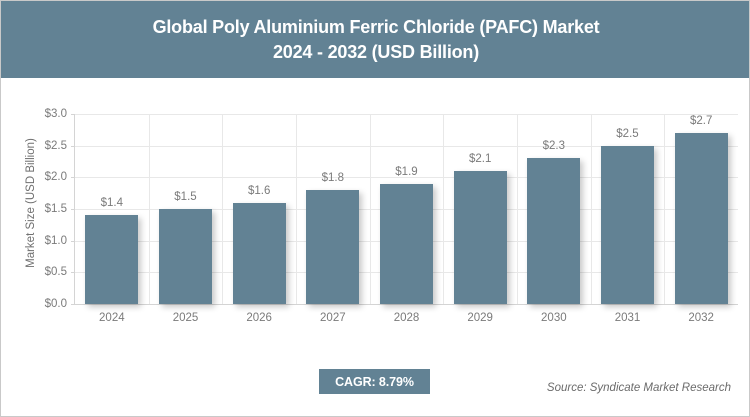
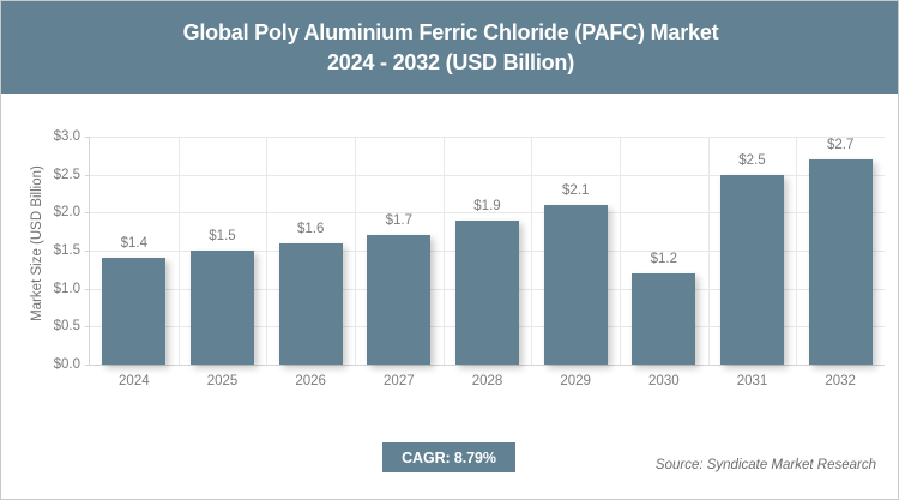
2027: $1.8 -> $1.7
2030: $2.3 -> $1.2
